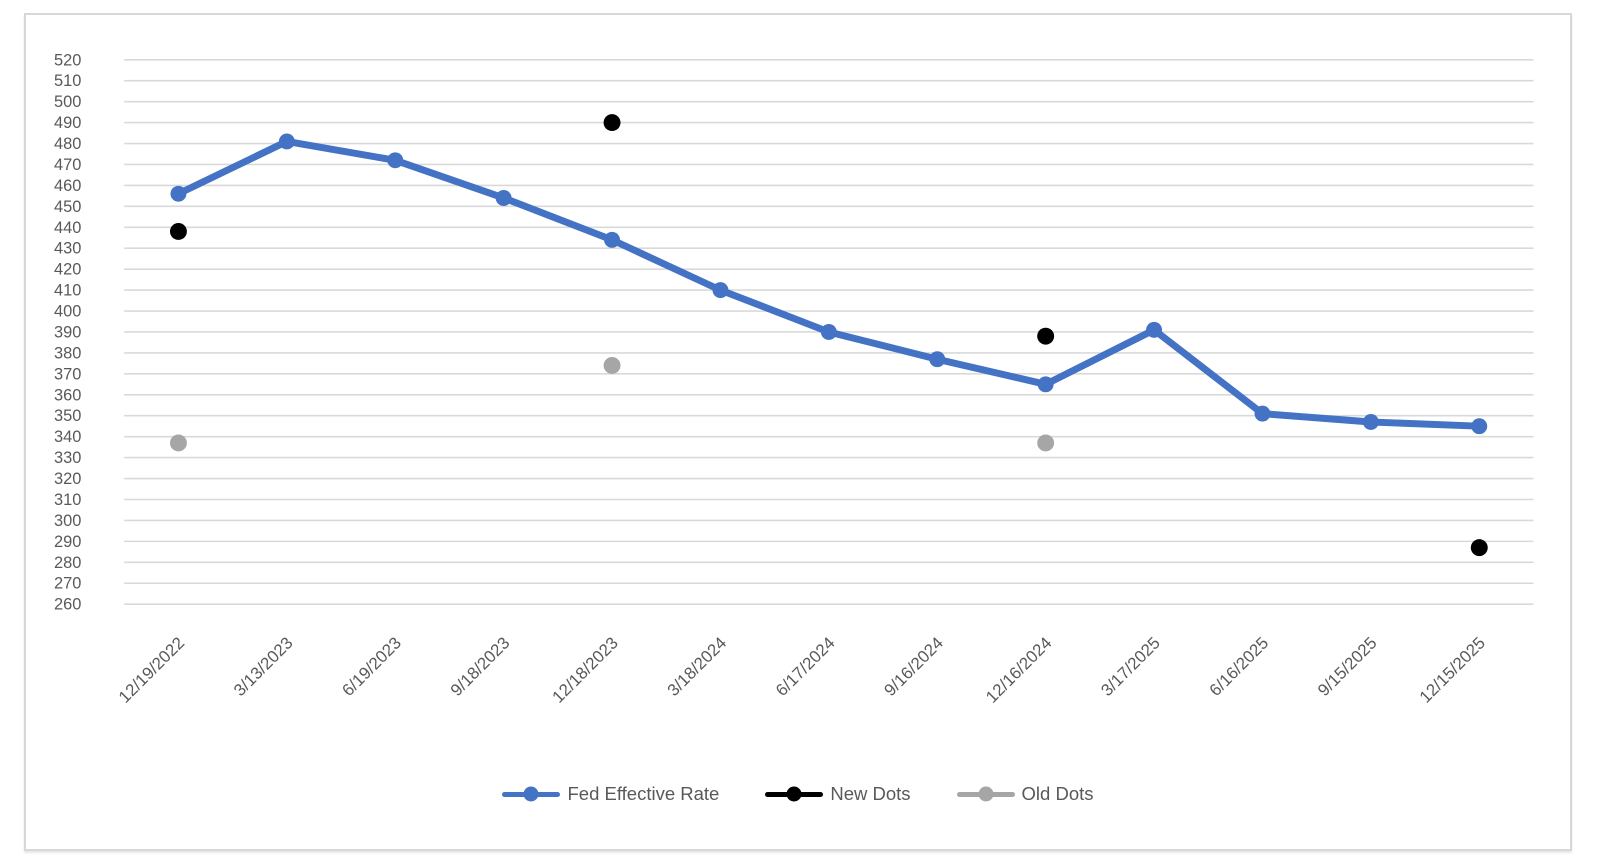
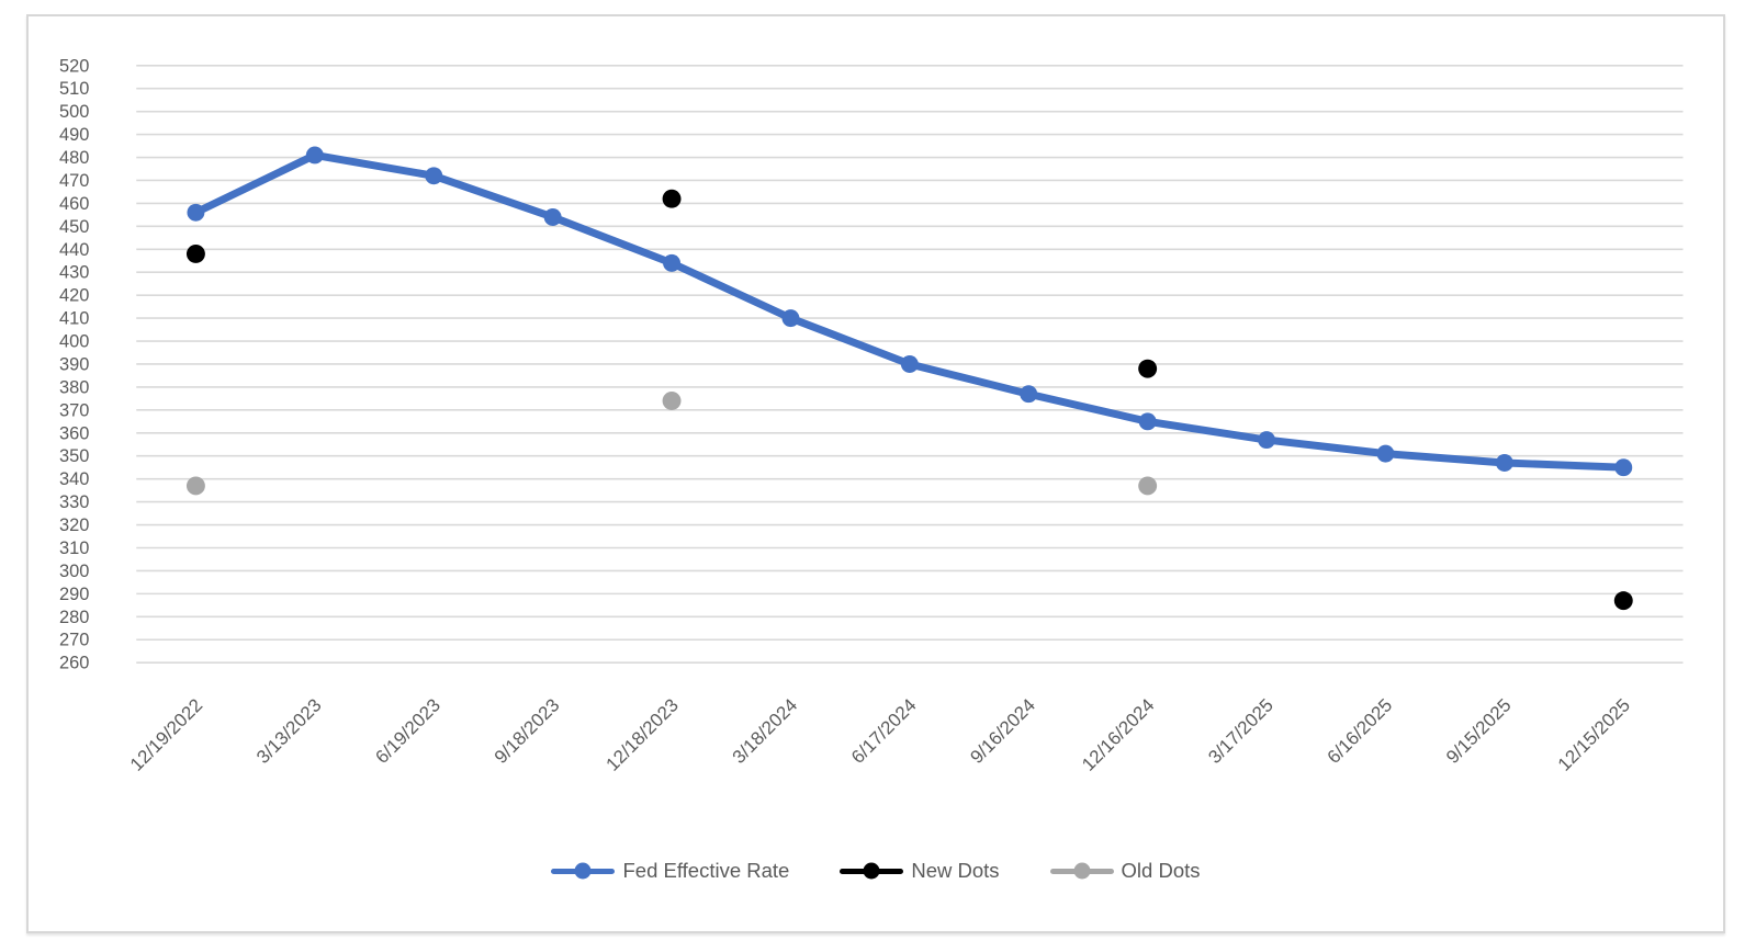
New Dots/12/18/2023: 490 -> 462
Fed Effective Rate/3/17/2025: 391 -> 357
